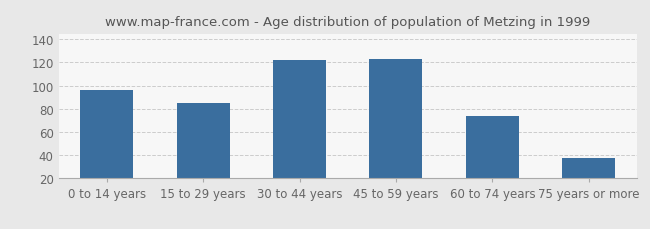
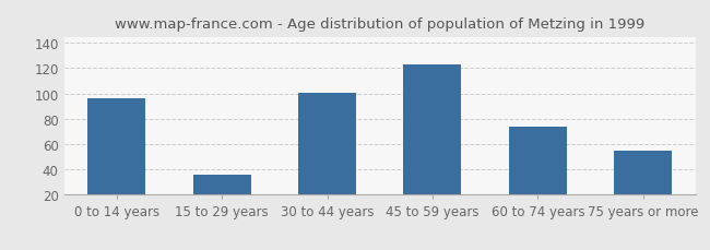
15 to 29 years: 85 -> 36
30 to 44 years: 122 -> 101
75 years or more: 38 -> 55
